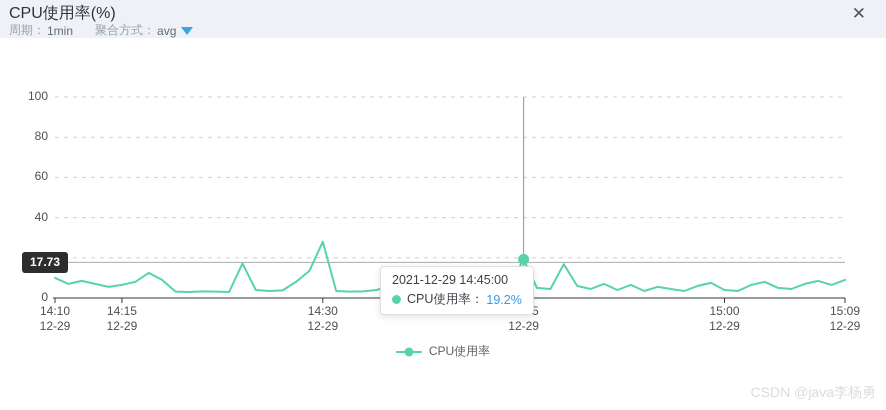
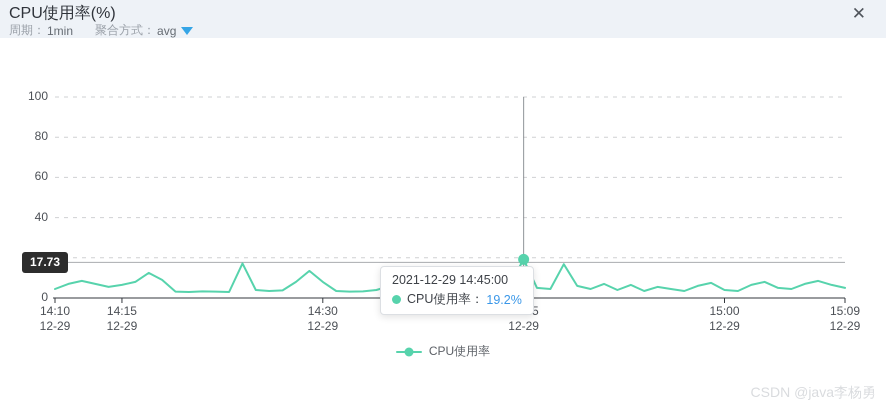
14:10: 10 -> 4
14:30: 28 -> 8
15:09: 9 -> 5
